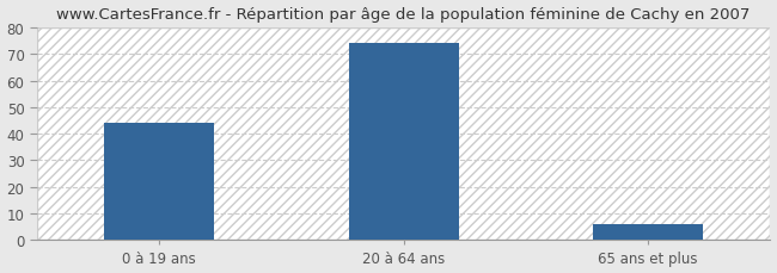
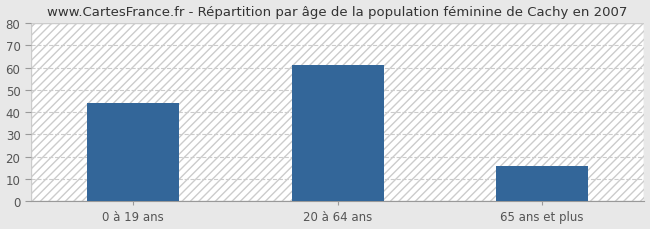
20 à 64 ans: 74 -> 61
65 ans et plus: 6 -> 16
